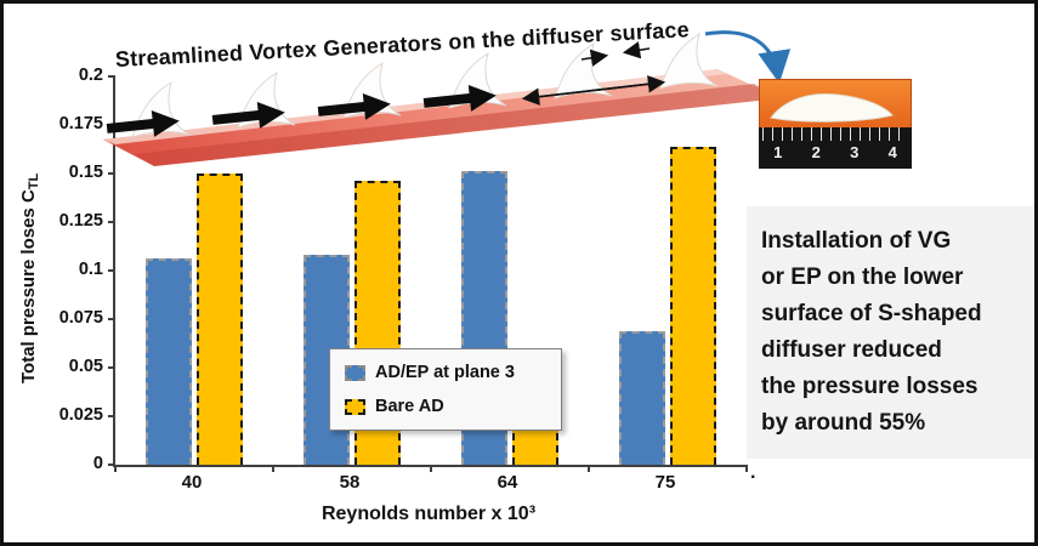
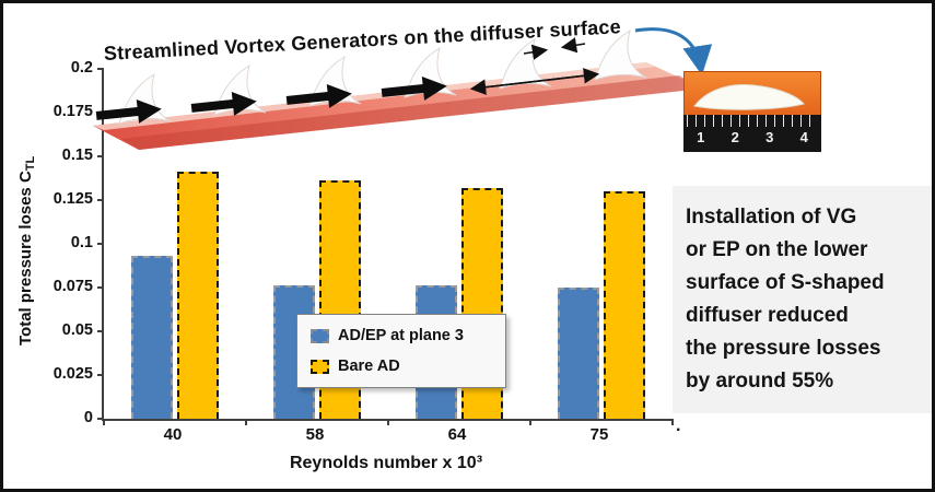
AD/EP at plane 3/40: 0.106 -> 0.093
Bare AD/40: 0.150 -> 0.141
AD/EP at plane 3/58: 0.108 -> 0.076
Bare AD/58: 0.146 -> 0.136
AD/EP at plane 3/64: 0.151 -> 0.076
Bare AD/64: 0.054 -> 0.132
AD/EP at plane 3/75: 0.069 -> 0.075
Bare AD/75: 0.164 -> 0.130
